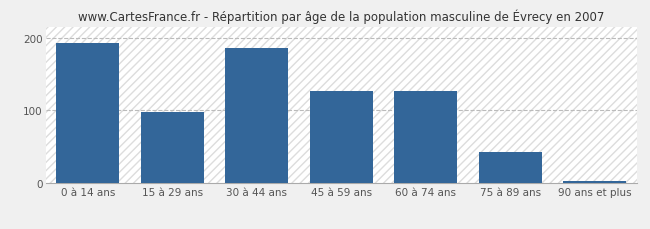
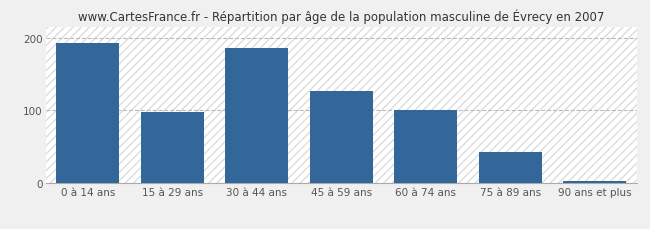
60 à 74 ans: 126 -> 101
